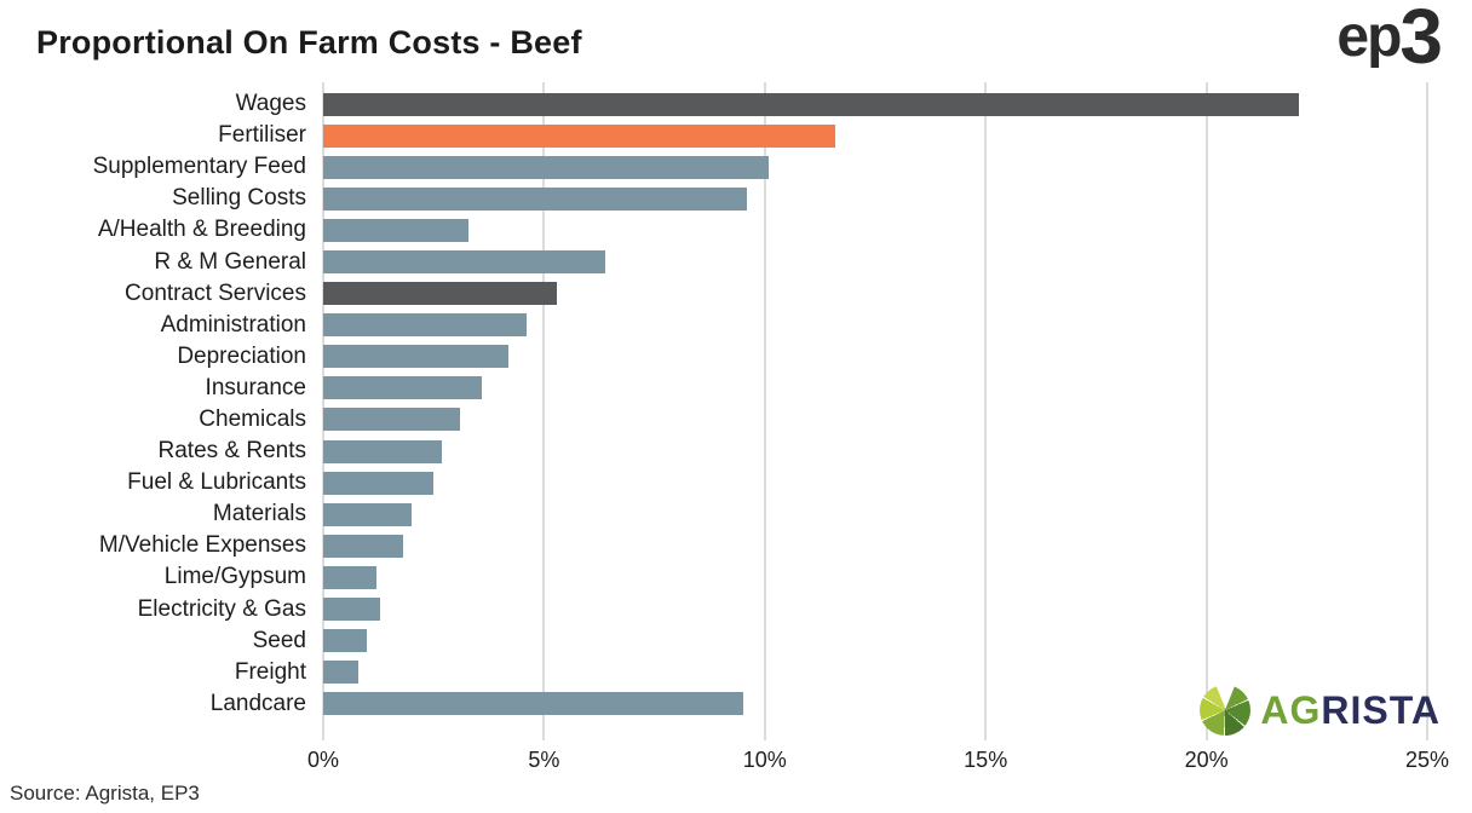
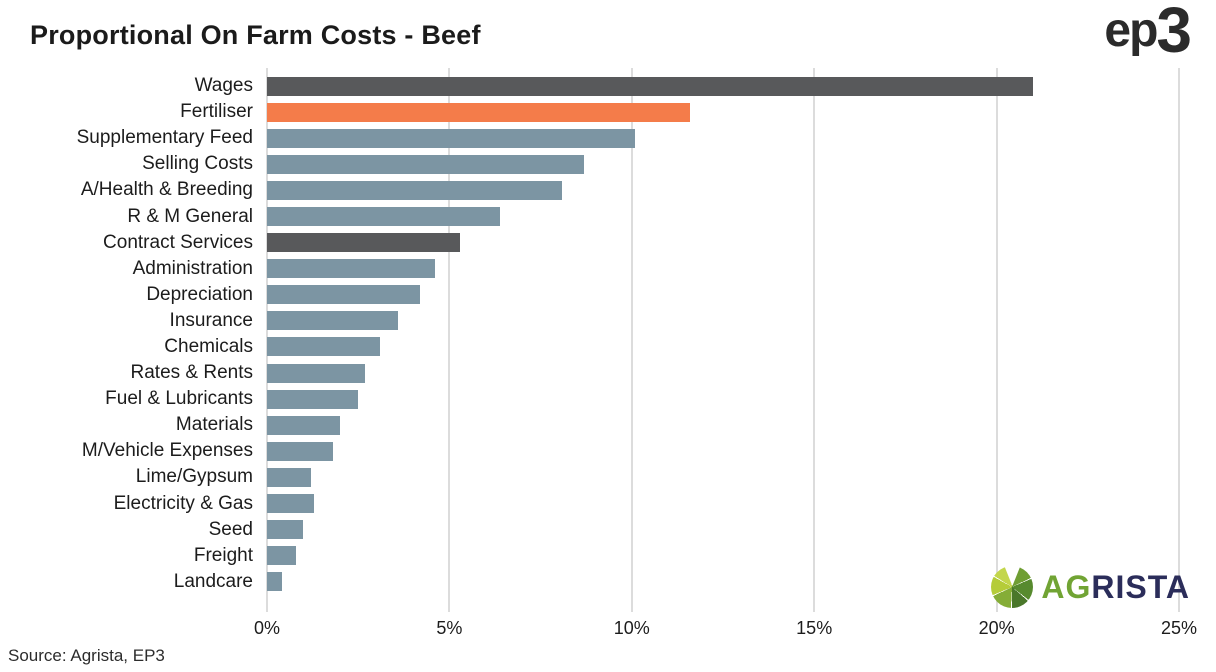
Wages: 22.1% -> 21.0%
Selling Costs: 9.6% -> 8.7%
A/Health & Breeding: 3.3% -> 8.1%
Landcare: 9.5% -> 0.4%
